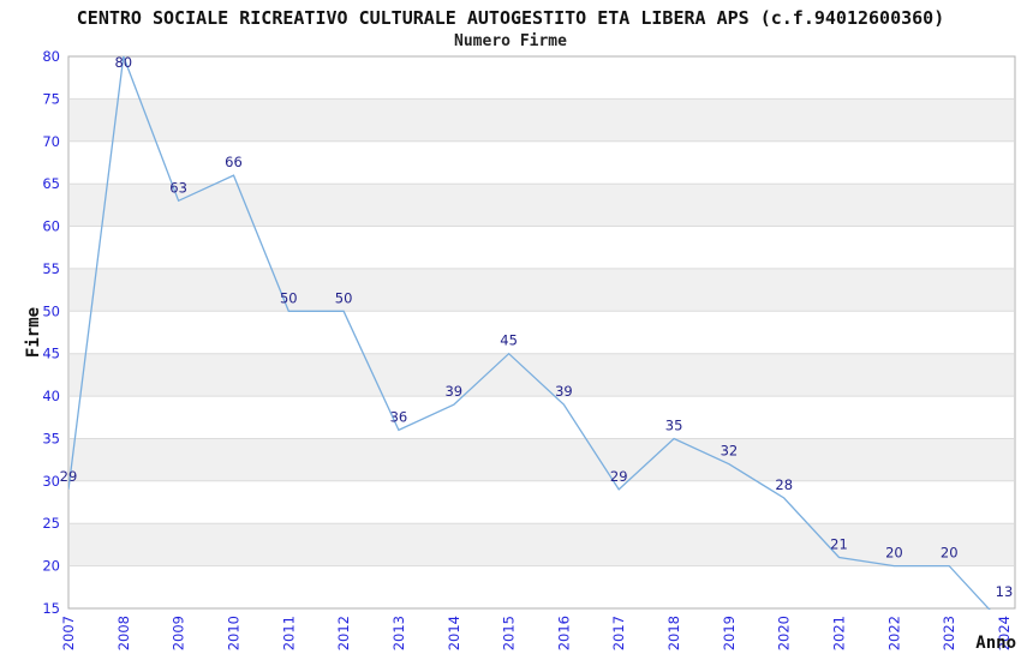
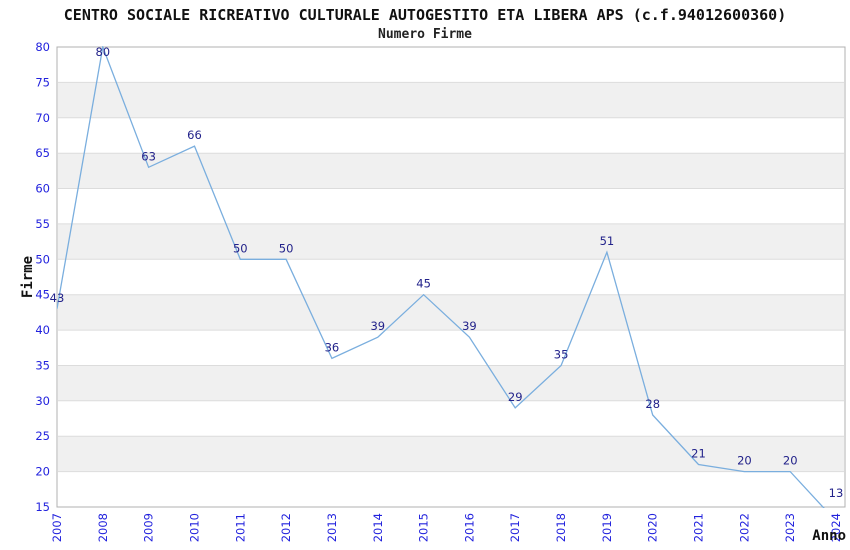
2007: 29 -> 43
2019: 32 -> 51
